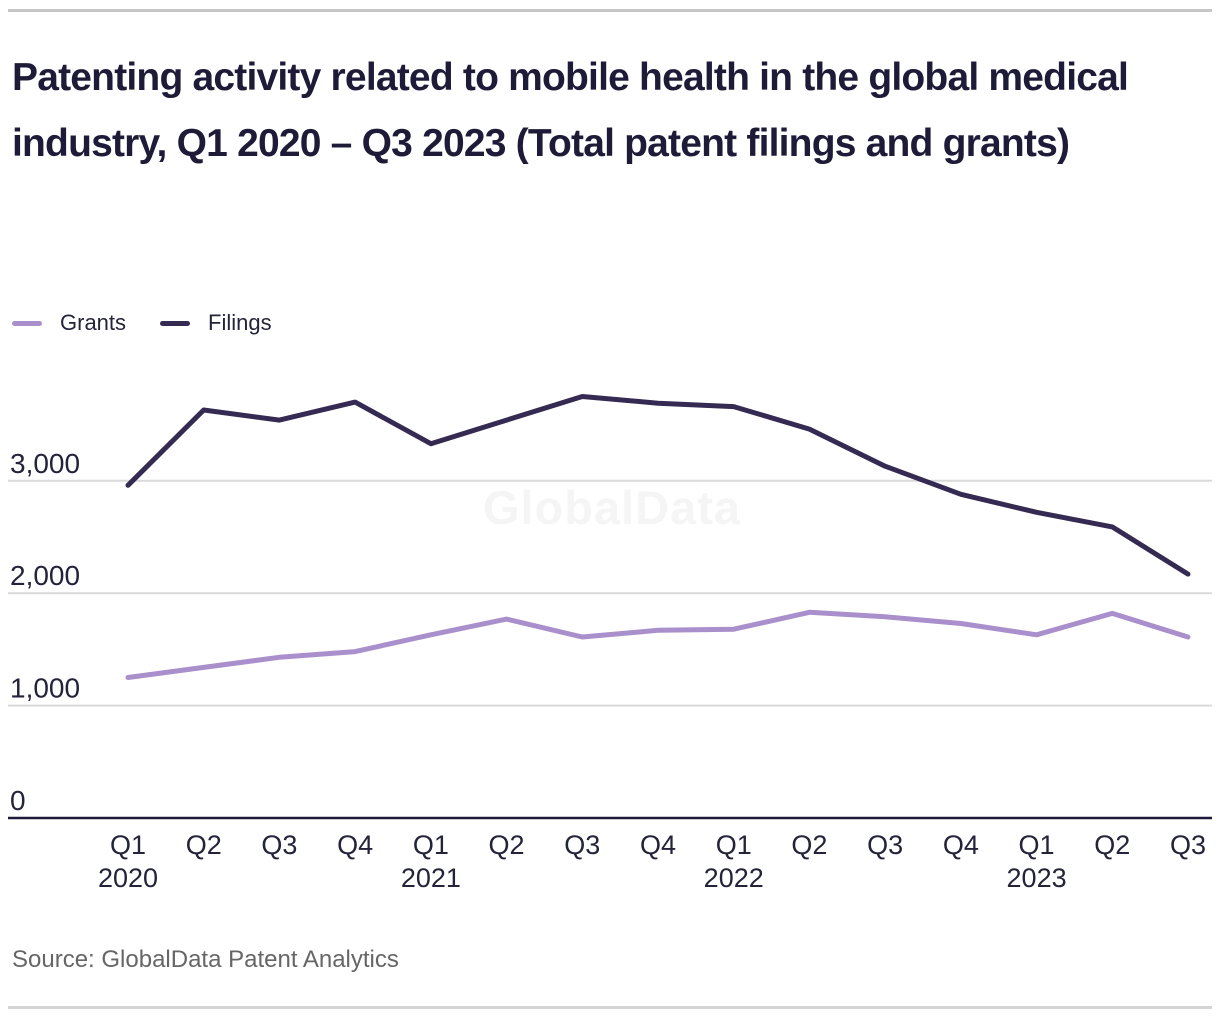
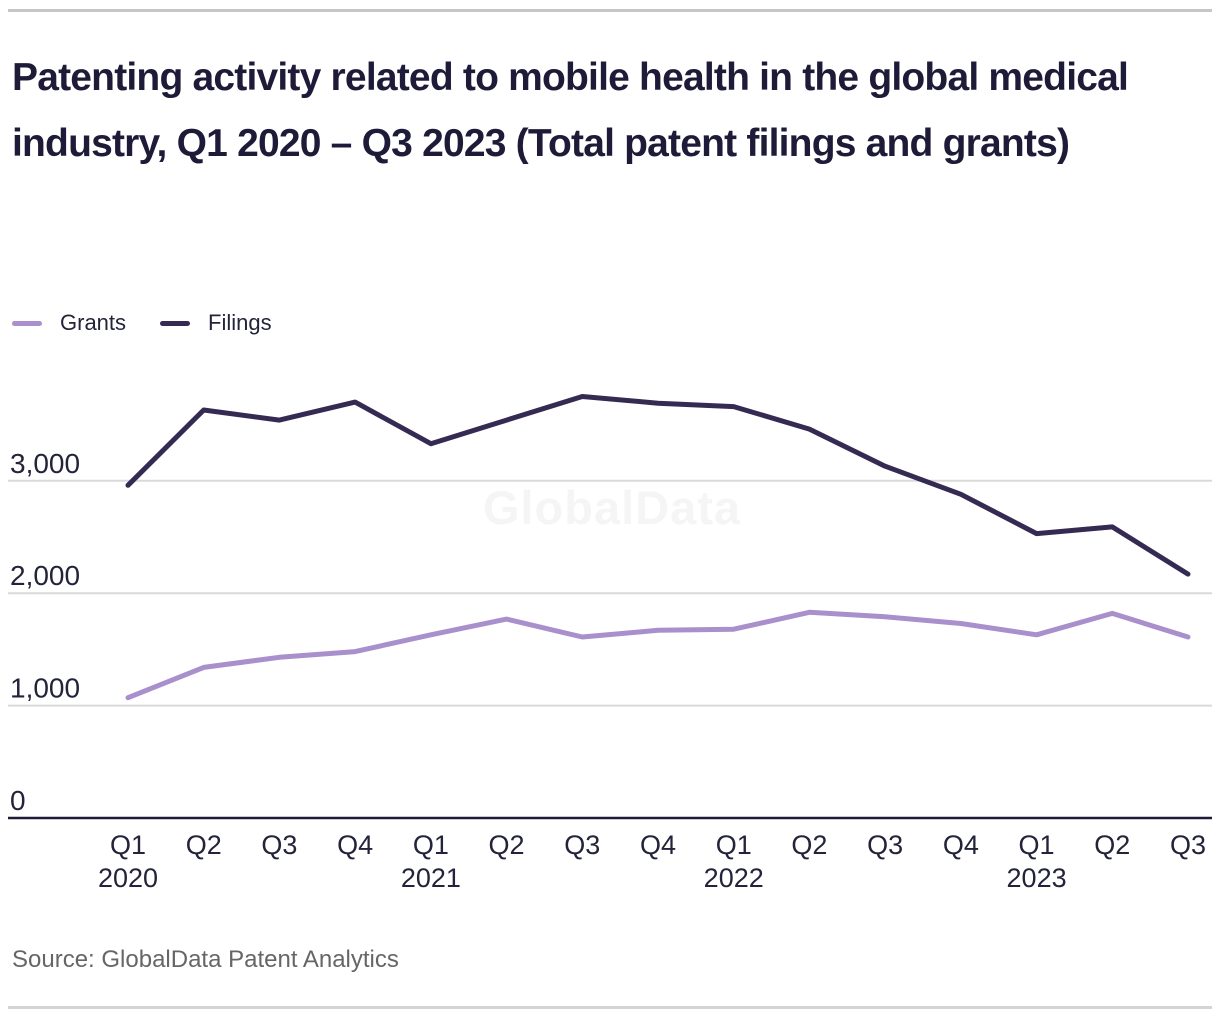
Grants/Q1 2020: 1250 -> 1070
Filings/Q1 2023: 2720 -> 2530
